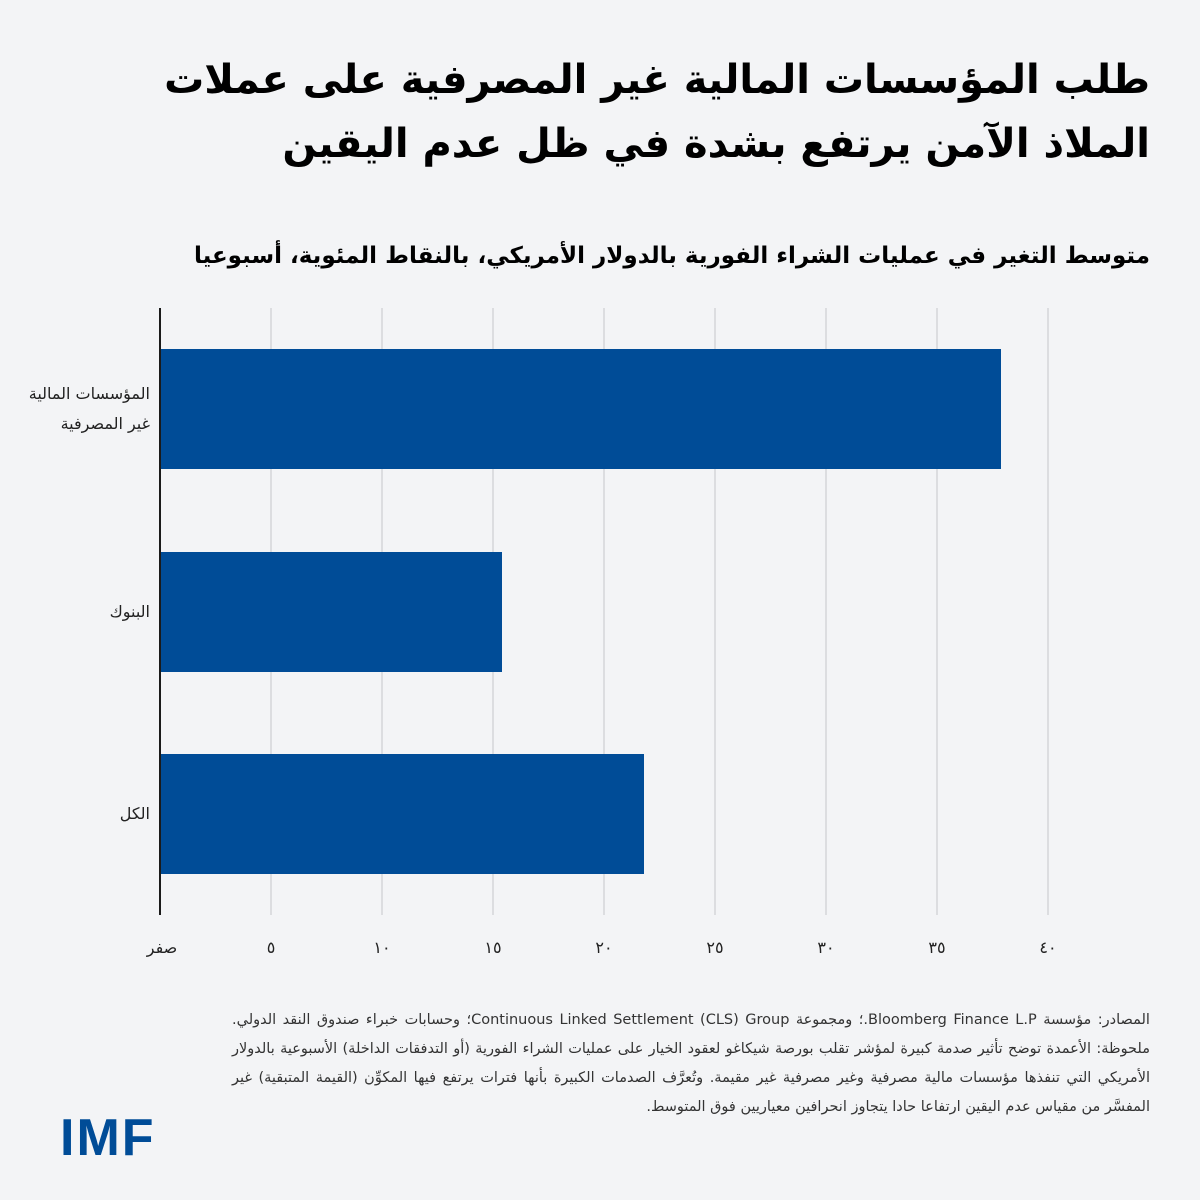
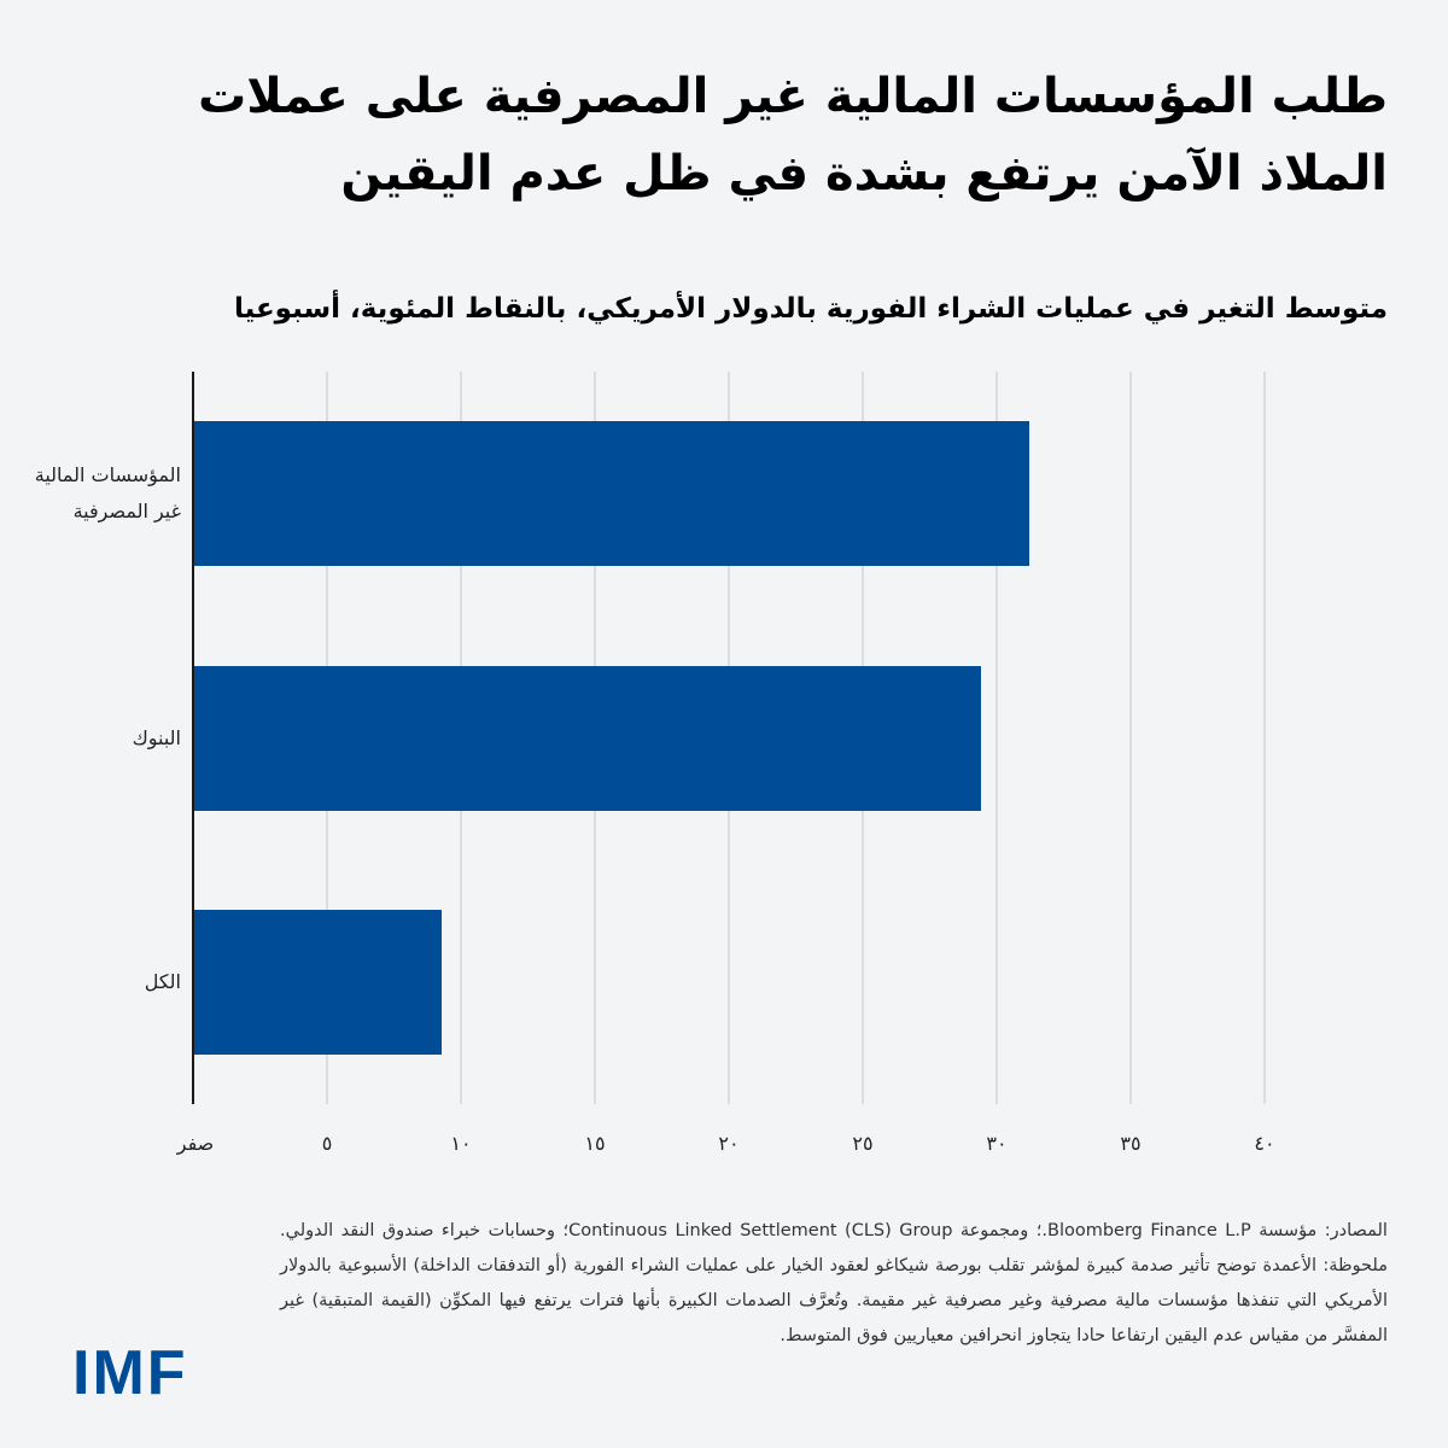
المؤسسات المالية غير المصرفية: 37.9 -> 31.2
البنوك: 15.4 -> 29.4
الكل: 21.8 -> 9.3
